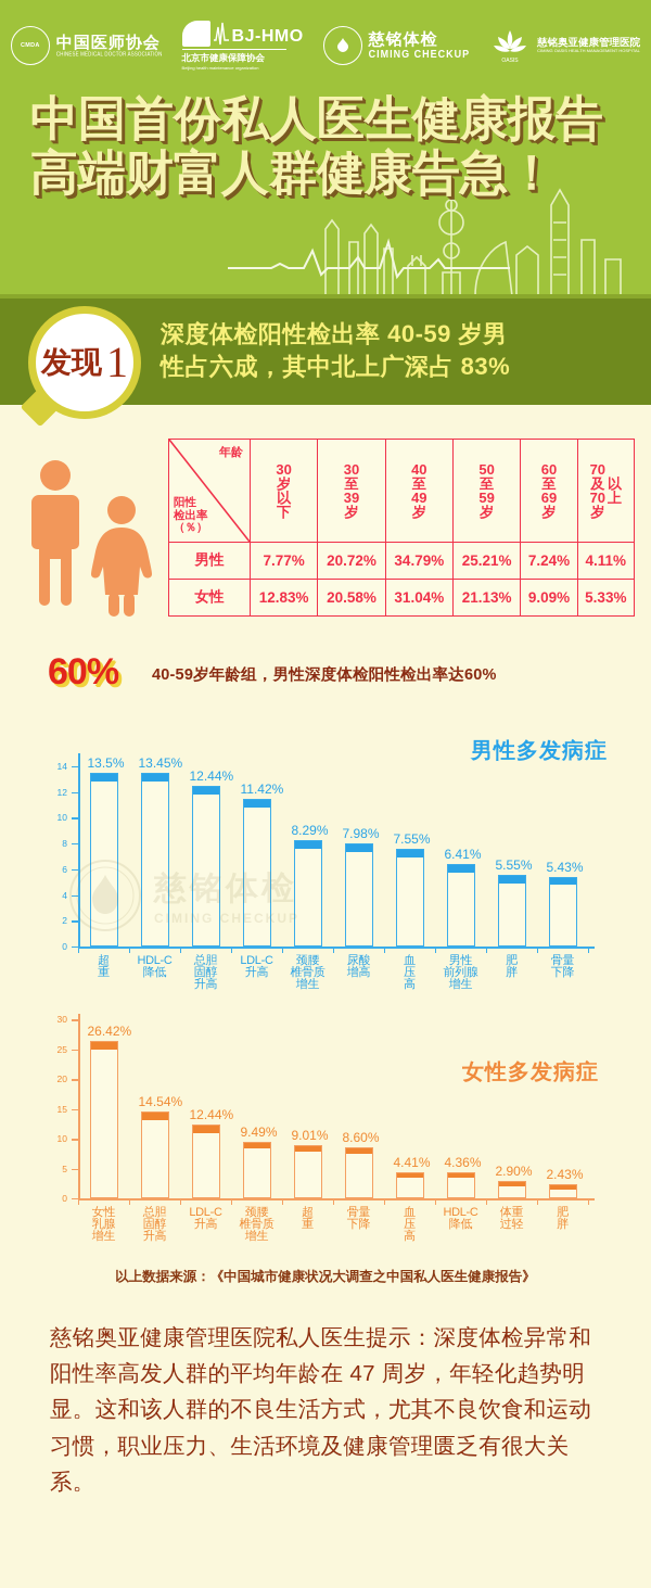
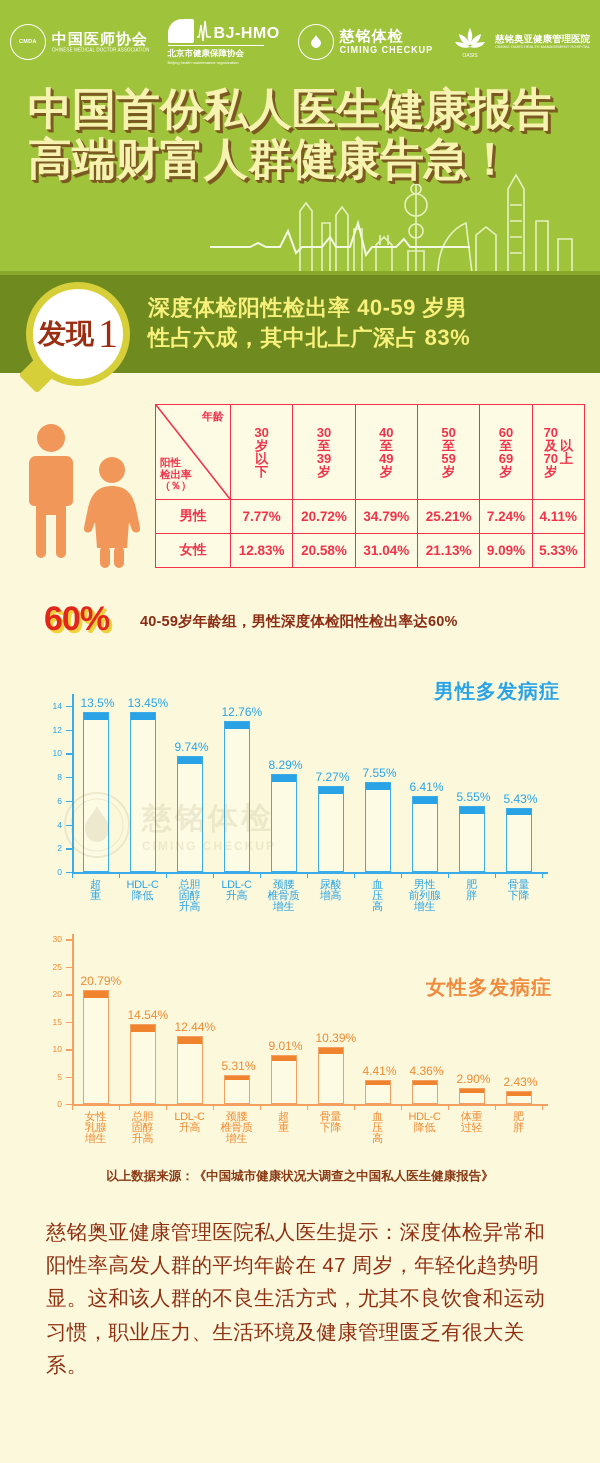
男性多发病症/总胆固醇升高: 12.44% -> 9.74%
男性多发病症/LDL-C升高: 11.42% -> 12.76%
男性多发病症/尿酸增高: 7.98% -> 7.27%
女性多发病症/女性乳腺增生: 26.42% -> 20.79%
女性多发病症/颈腰椎骨质增生: 9.49% -> 5.31%
女性多发病症/骨量下降: 8.60% -> 10.39%
